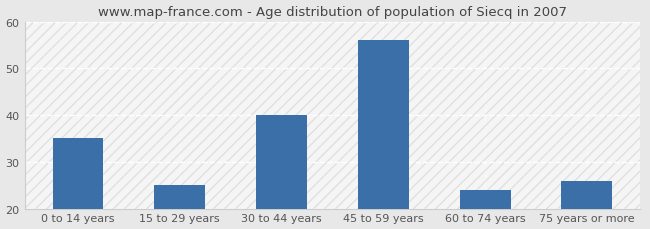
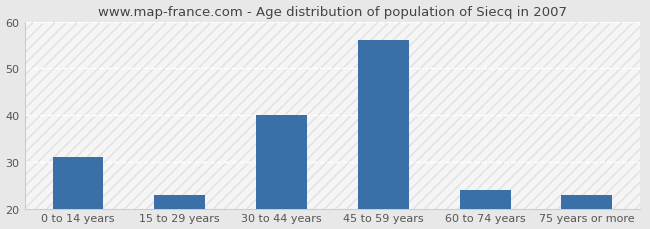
0 to 14 years: 35 -> 31
15 to 29 years: 25 -> 23
75 years or more: 26 -> 23
